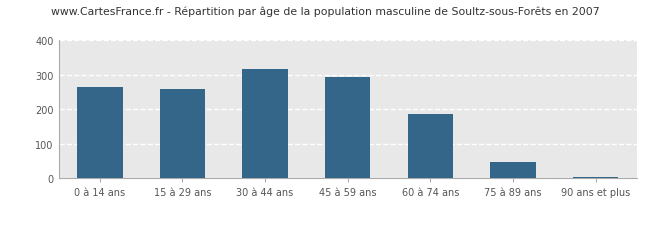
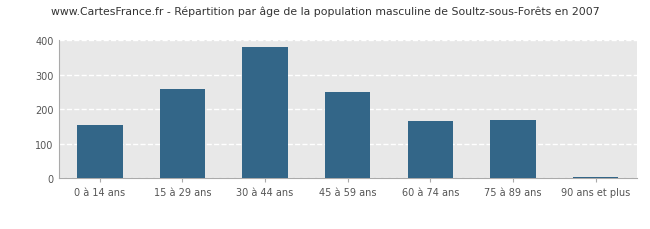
0 à 14 ans: 265 -> 155
30 à 44 ans: 318 -> 380
45 à 59 ans: 295 -> 250
60 à 74 ans: 187 -> 165
75 à 89 ans: 48 -> 170
